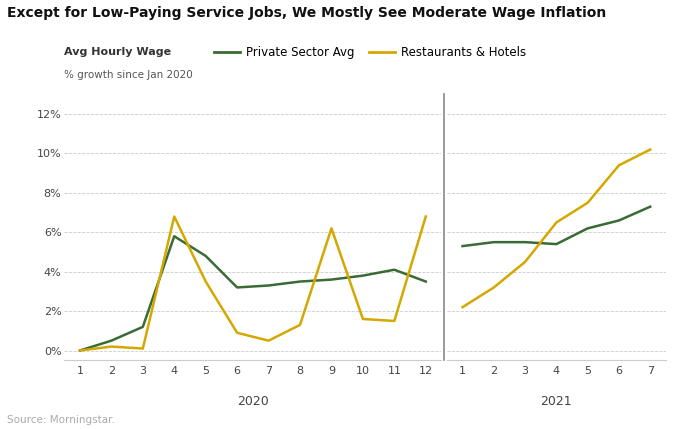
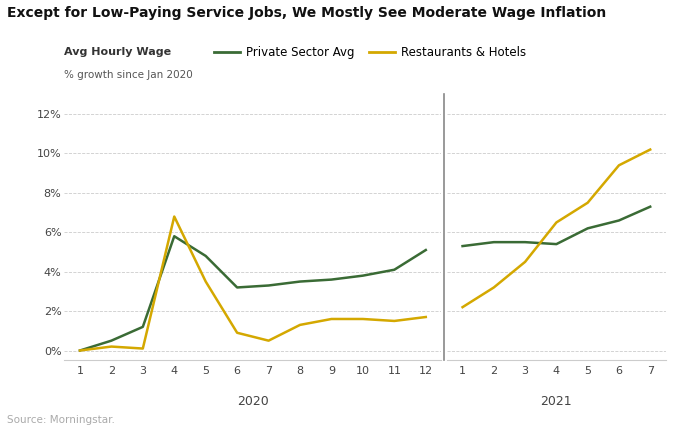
Restaurants & Hotels/9: 6.2% -> 1.6%
Private Sector Avg/12: 3.5% -> 5.1%
Restaurants & Hotels/12: 6.8% -> 1.7%
